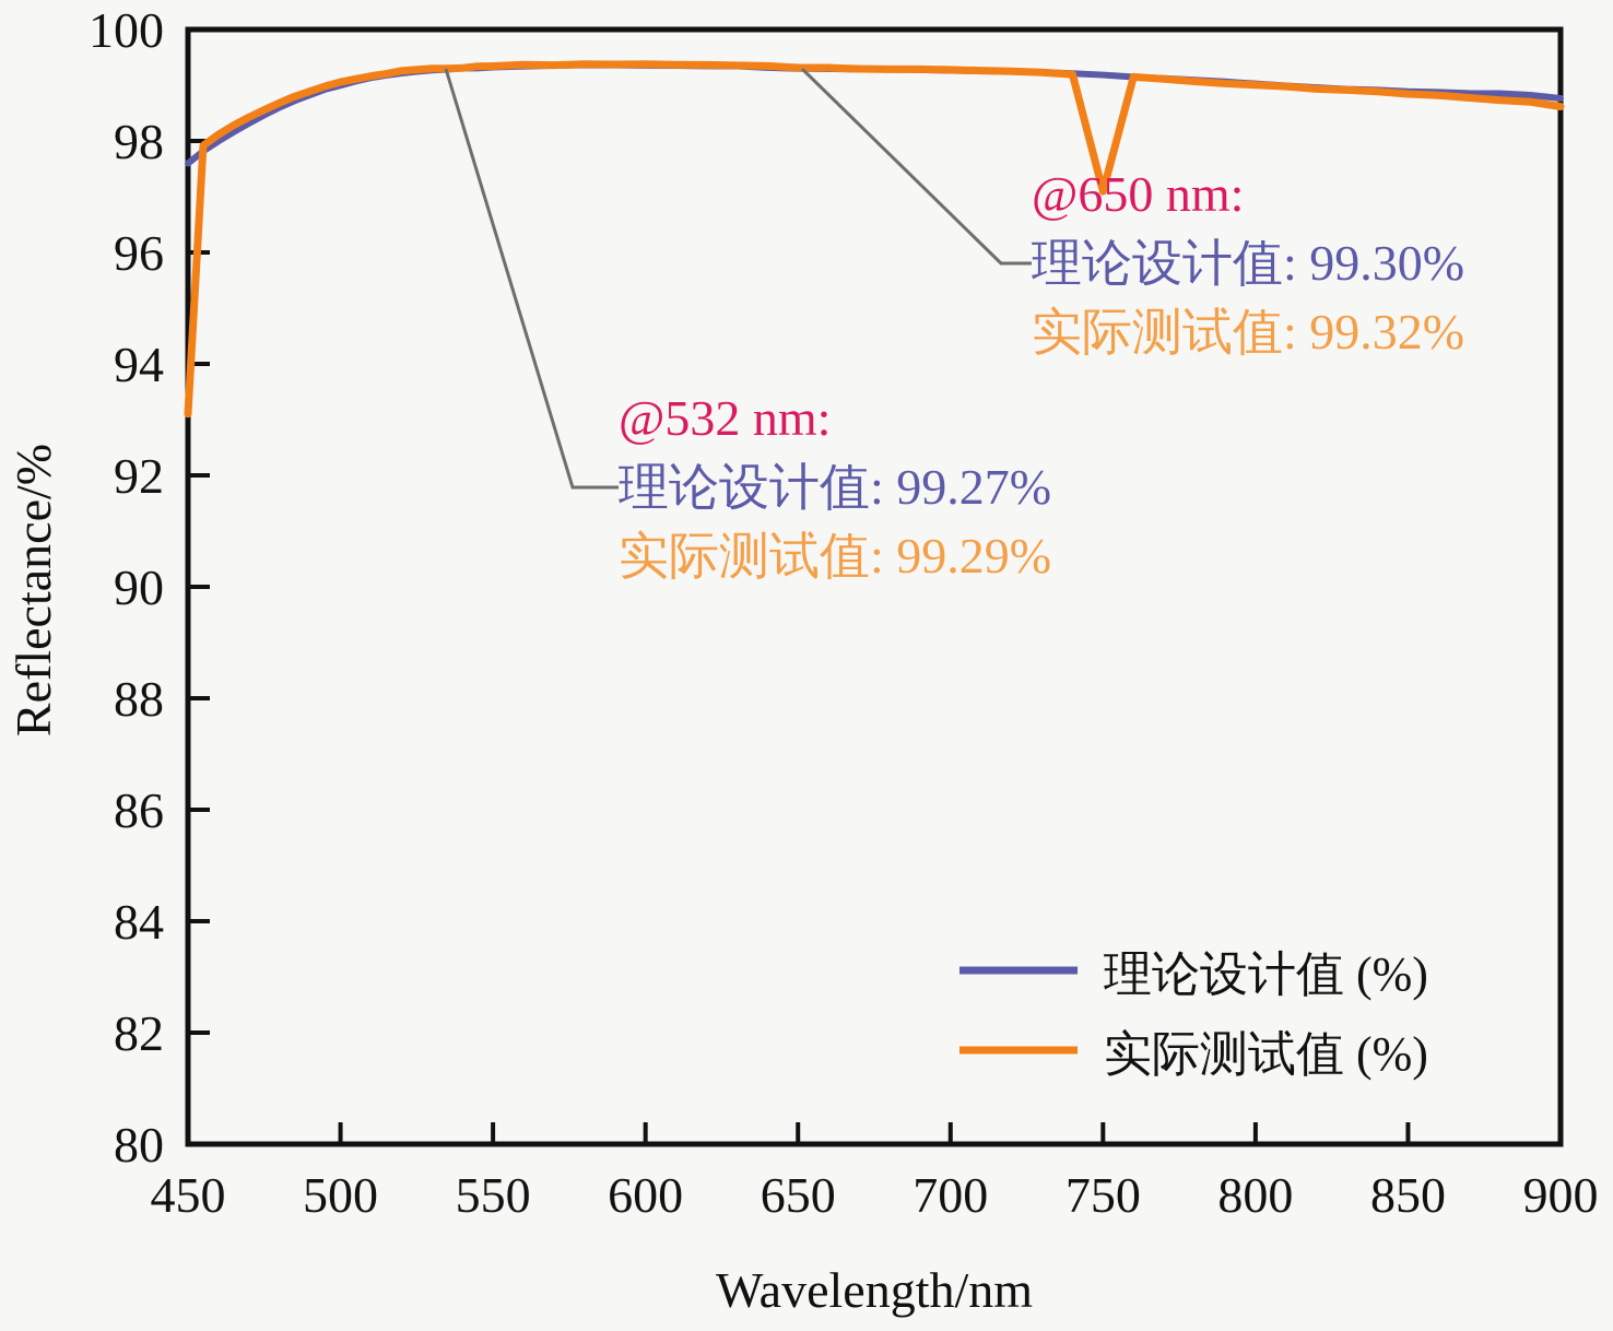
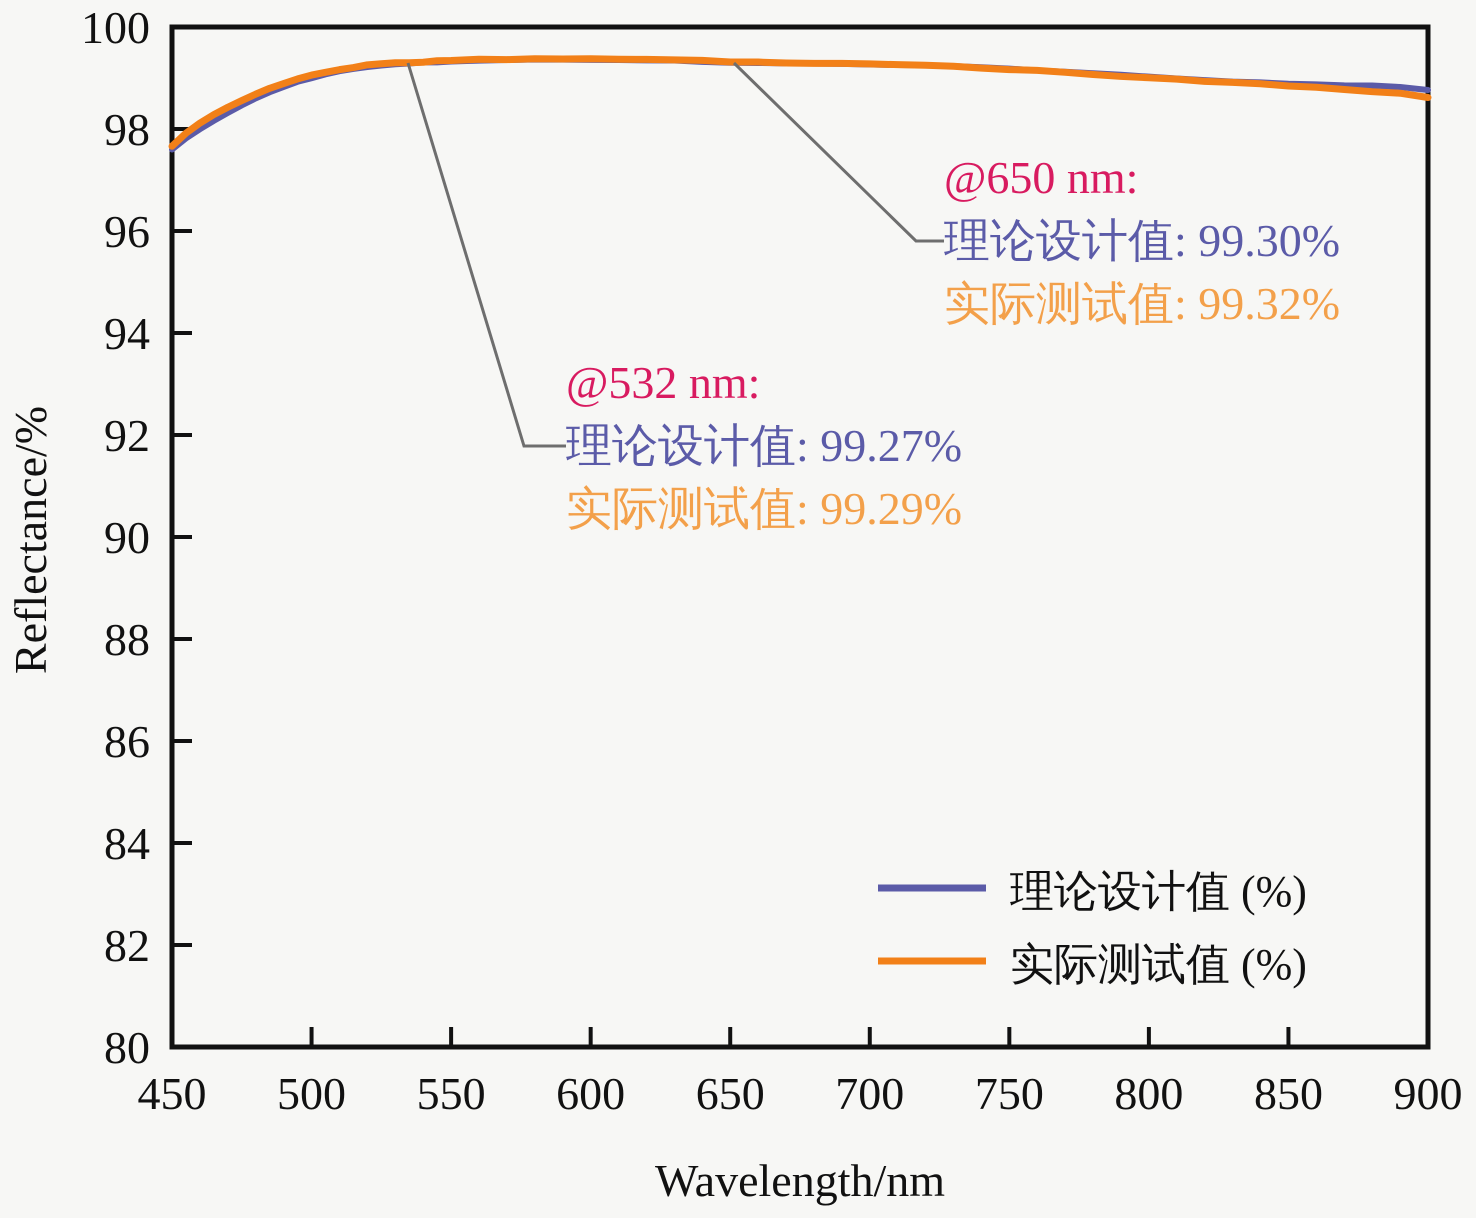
实际测试值 (%)/450: 93.1 -> 97.7
实际测试值 (%)/750: 97.1 -> 99.2
